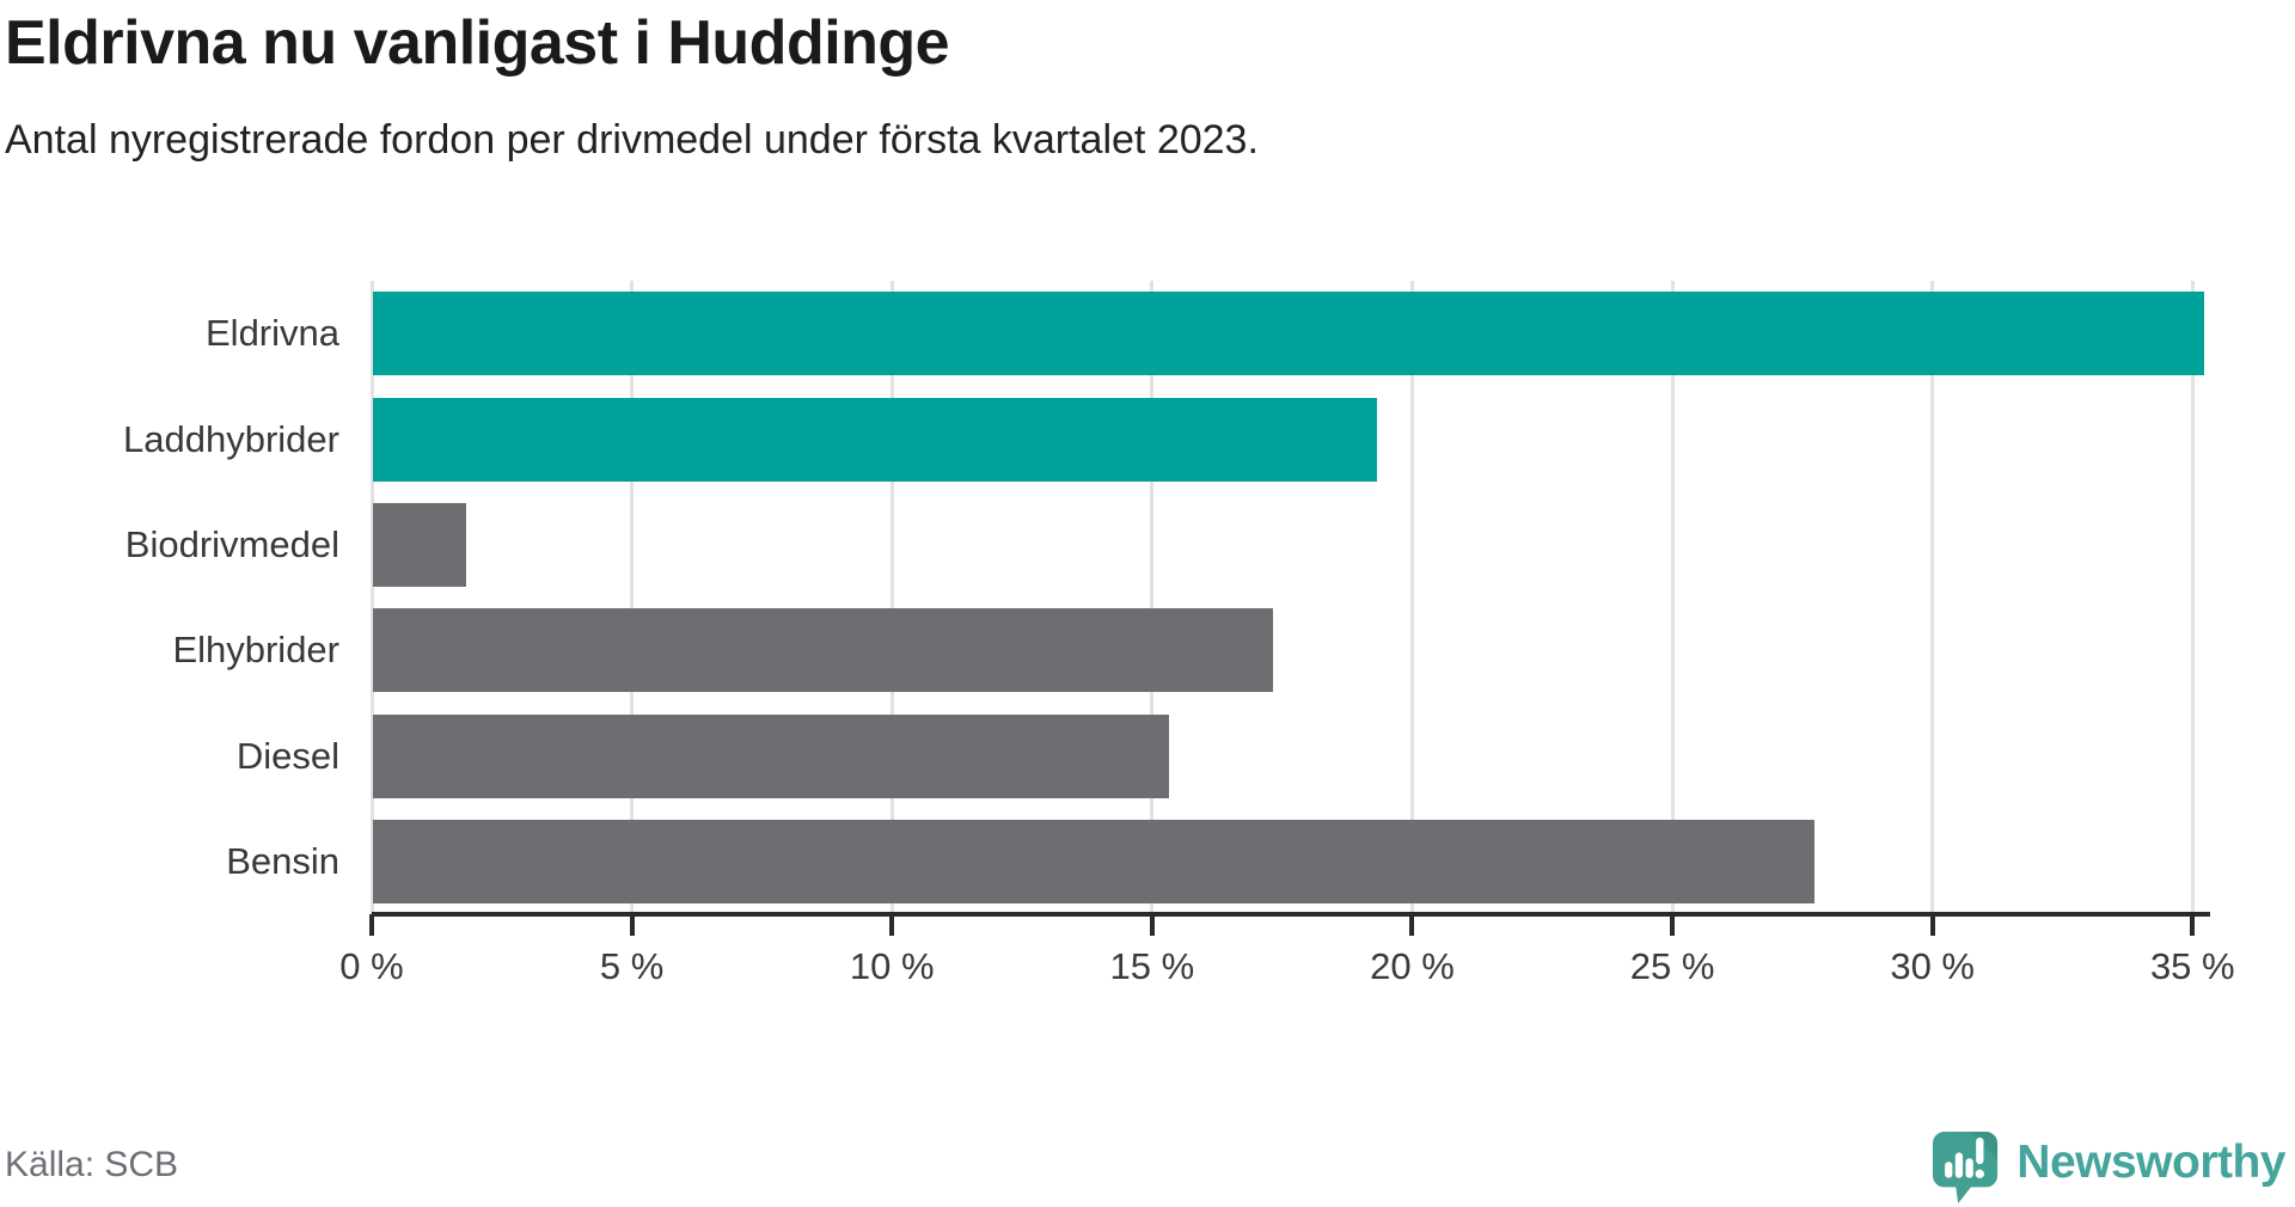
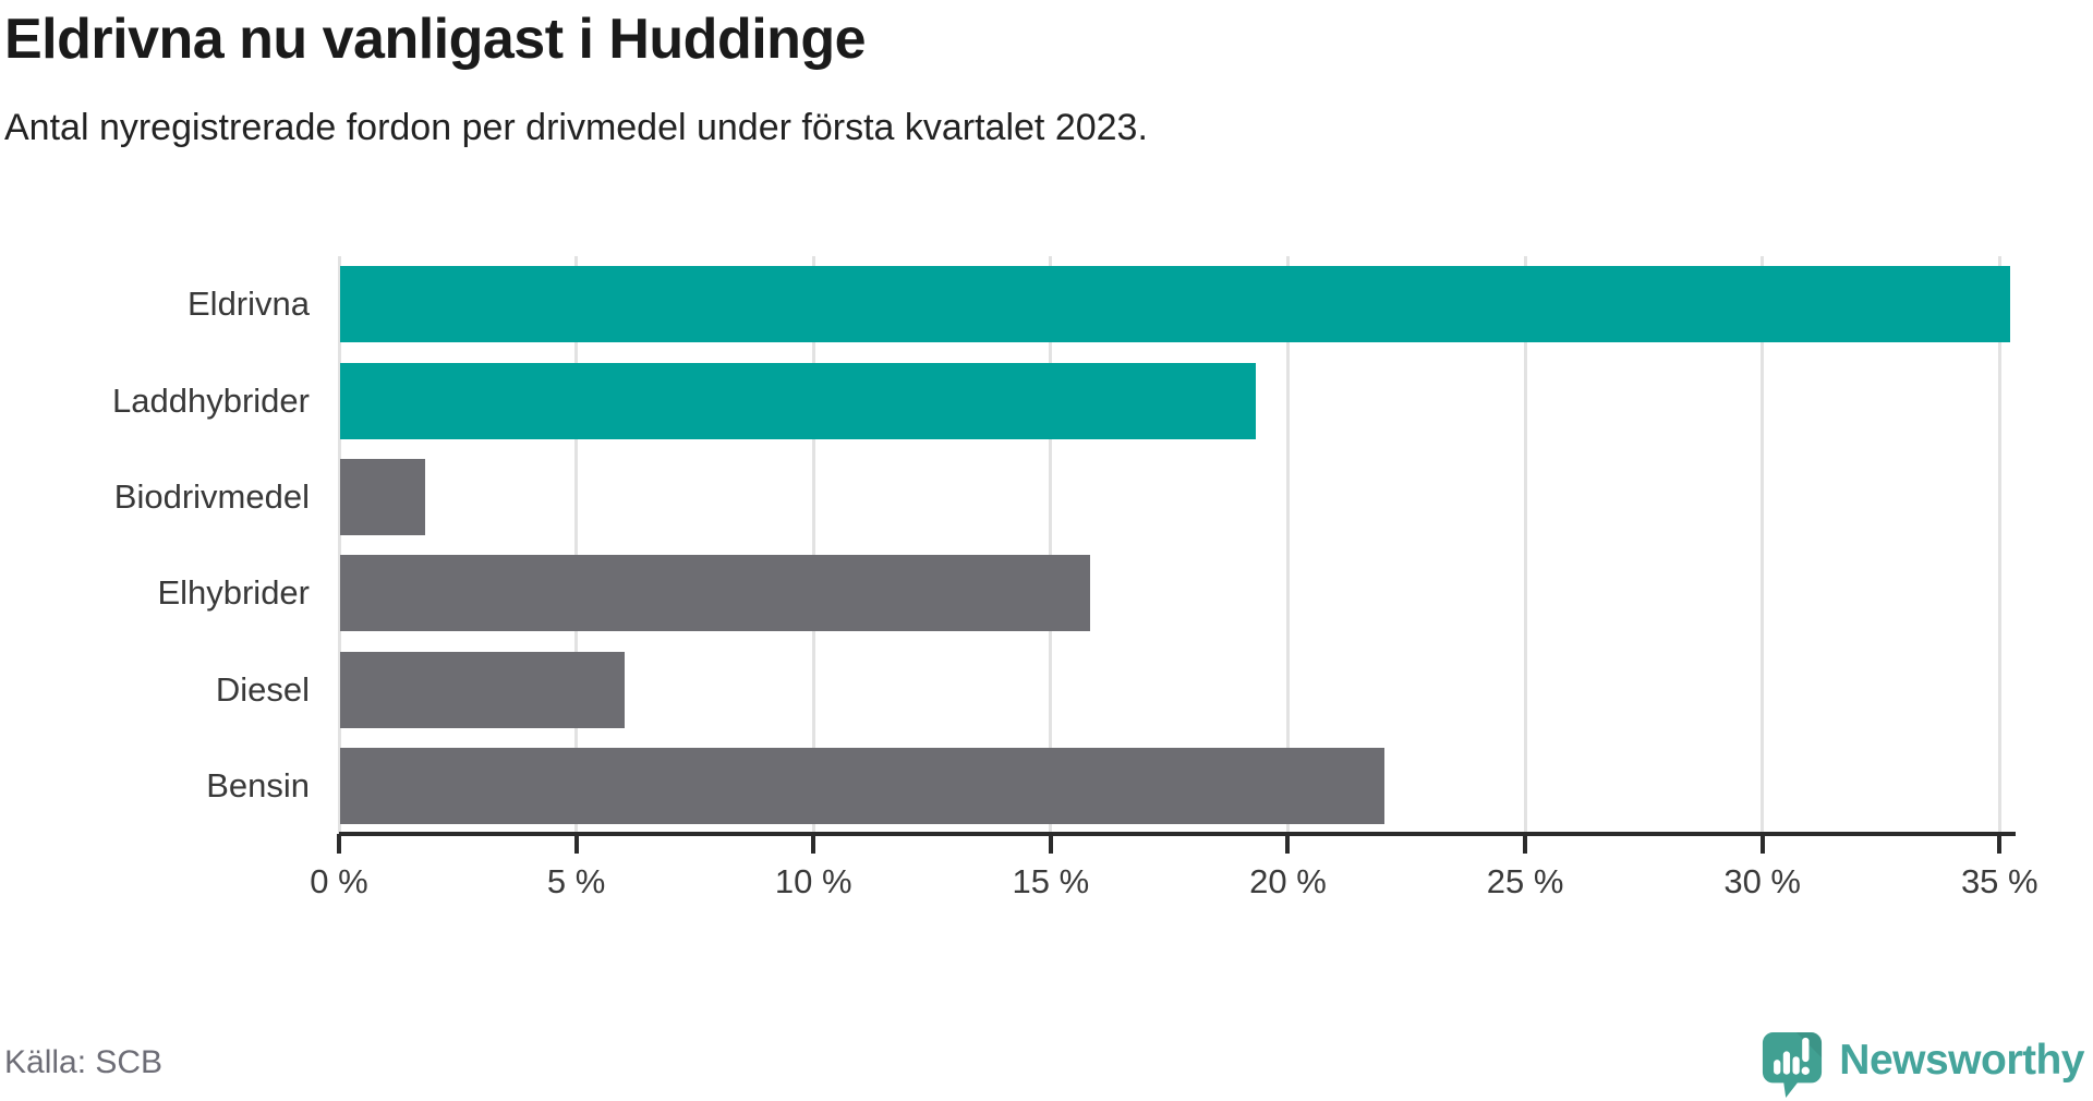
Elhybrider: 17.3% -> 15.8%
Diesel: 15.3% -> 6.0%
Bensin: 27.7% -> 22.0%
